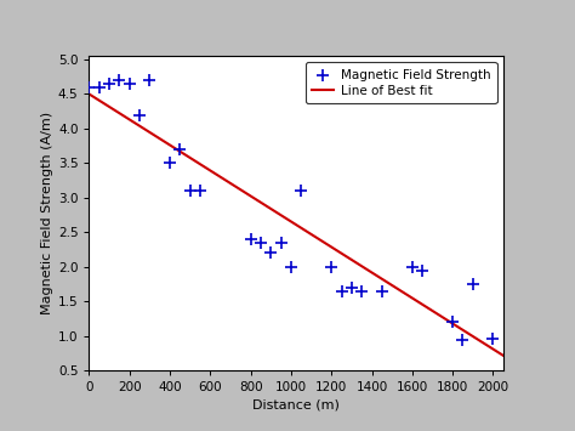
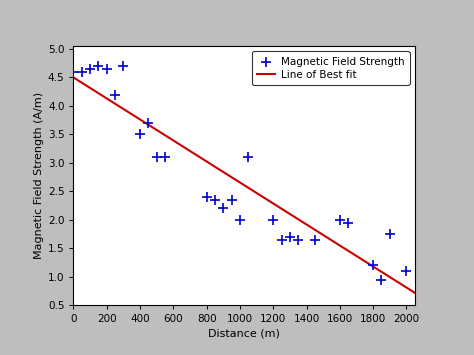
2000: 0.96 -> 1.10
